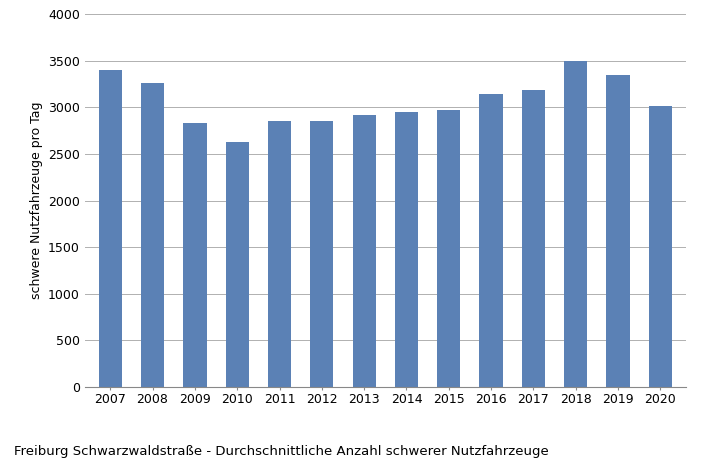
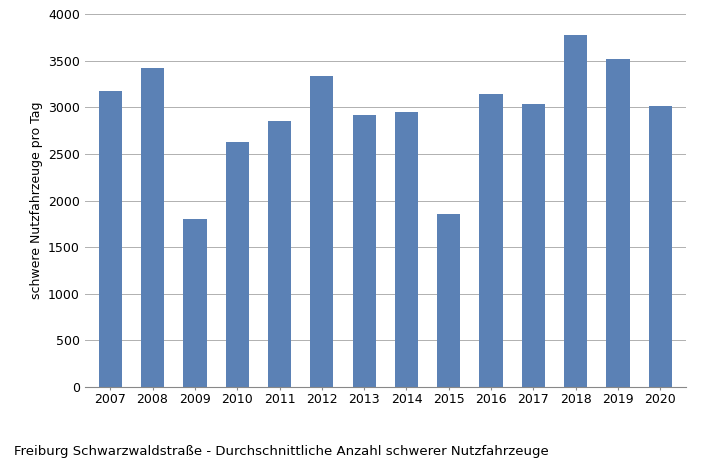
2007: 3400 -> 3180
2008: 3260 -> 3420
2009: 2830 -> 1800
2012: 2850 -> 3340
2015: 2970 -> 1860
2017: 3190 -> 3040
2018: 3500 -> 3780
2019: 3350 -> 3520
